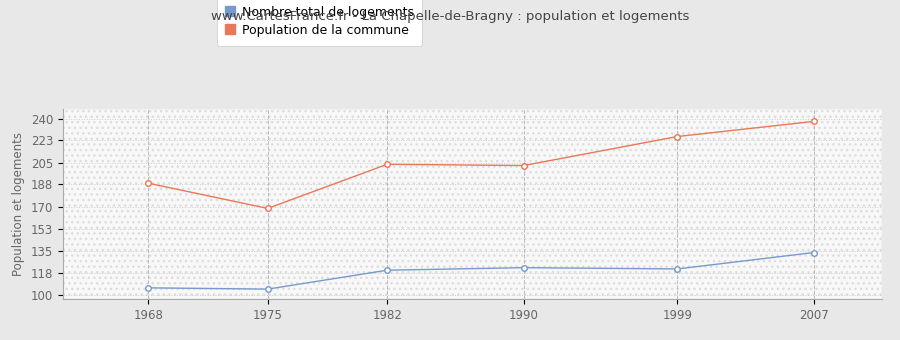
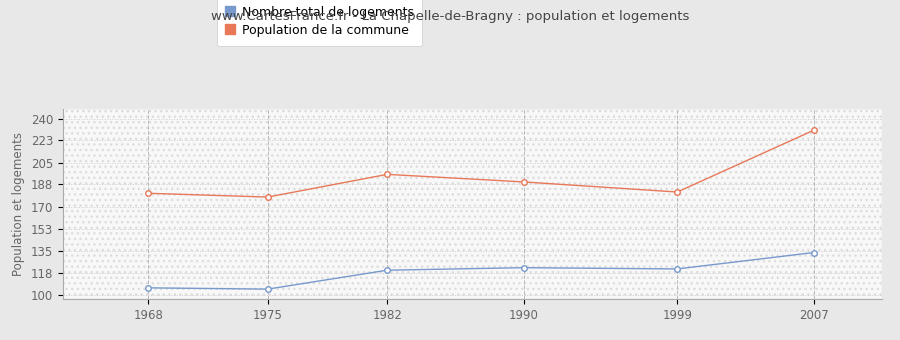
Population de la commune/1968: 189 -> 181
Population de la commune/1975: 169 -> 178
Population de la commune/1982: 204 -> 196
Population de la commune/1990: 203 -> 190
Population de la commune/1999: 226 -> 182
Population de la commune/2007: 238 -> 231
